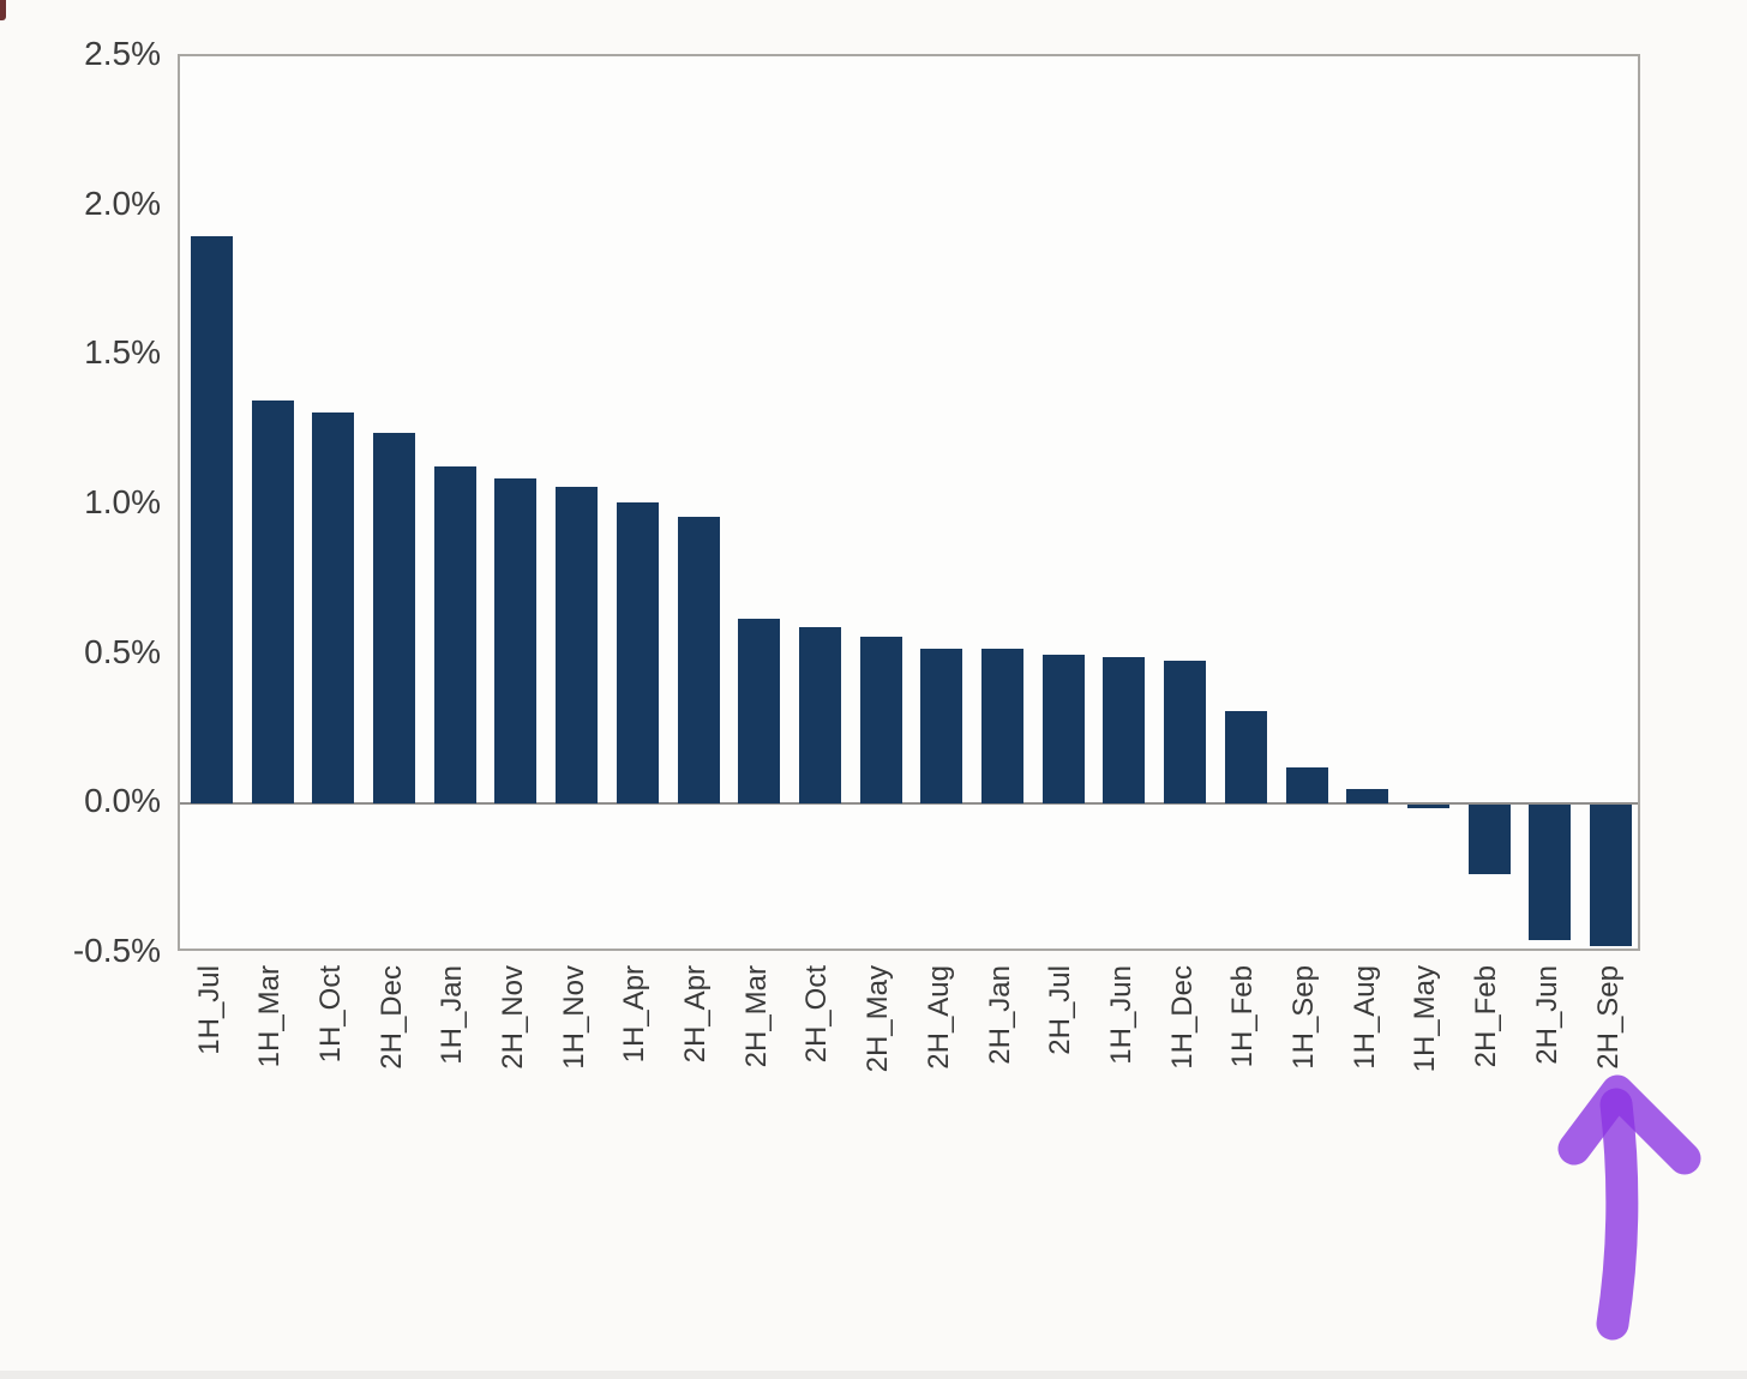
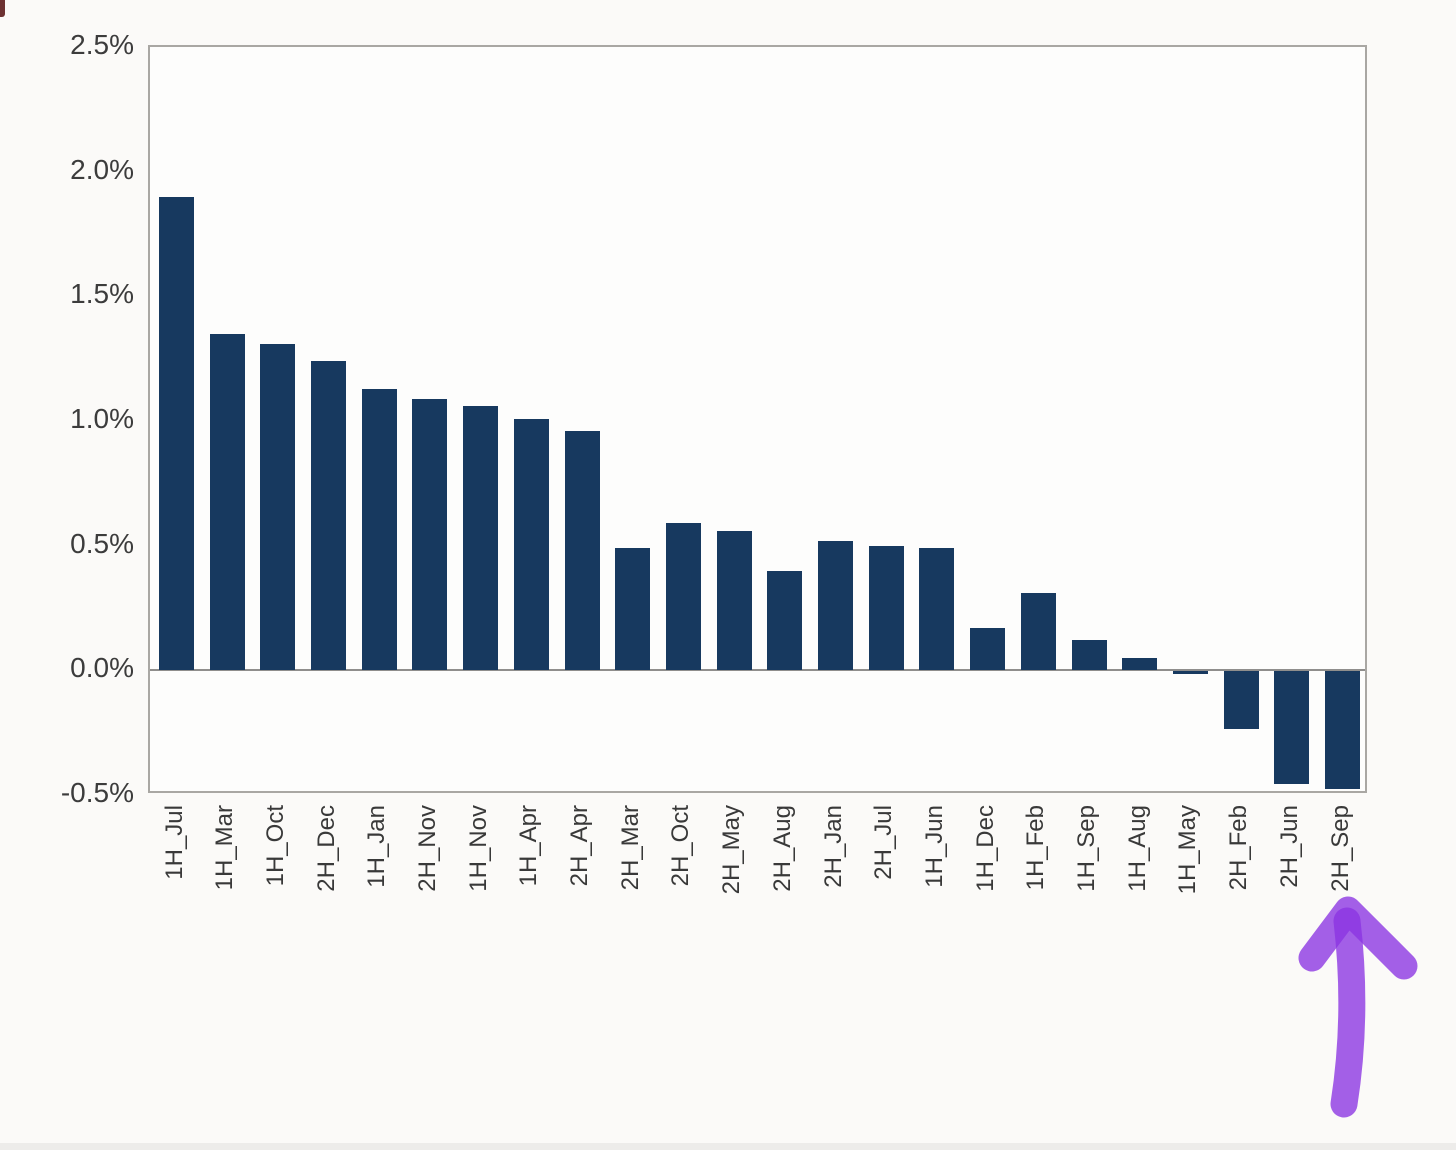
2H_Mar: 0.62% -> 0.49%
2H_Aug: 0.52% -> 0.40%
1H_Dec: 0.48% -> 0.17%
